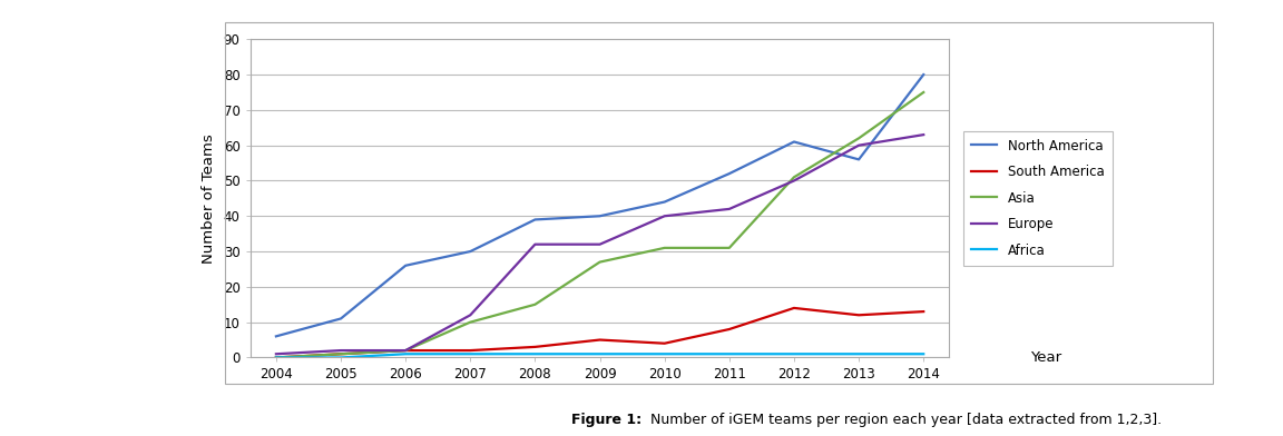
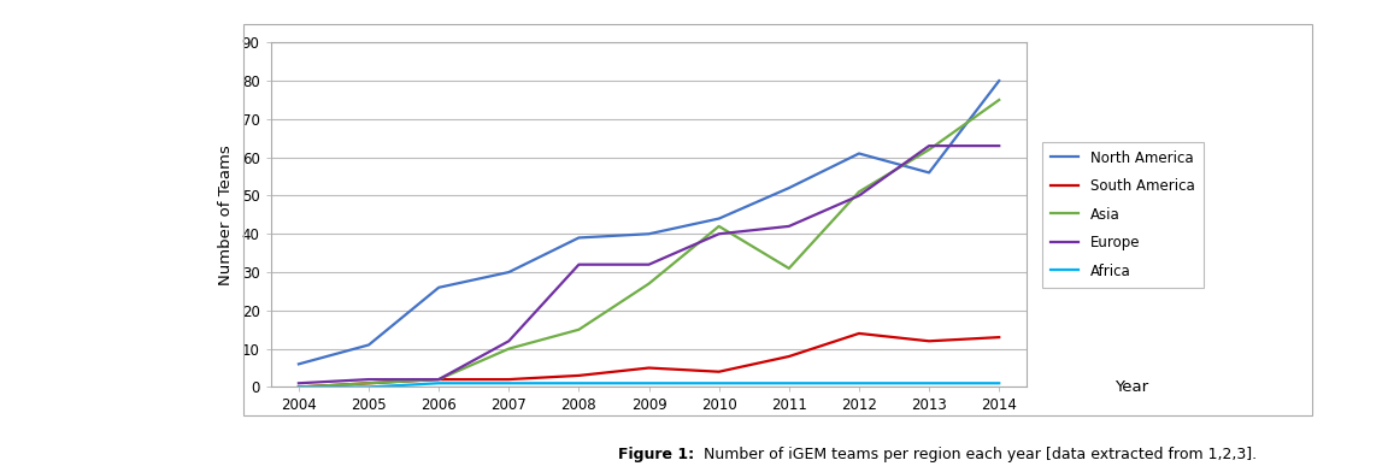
Asia/2010: 31 -> 42
Europe/2013: 60 -> 63
